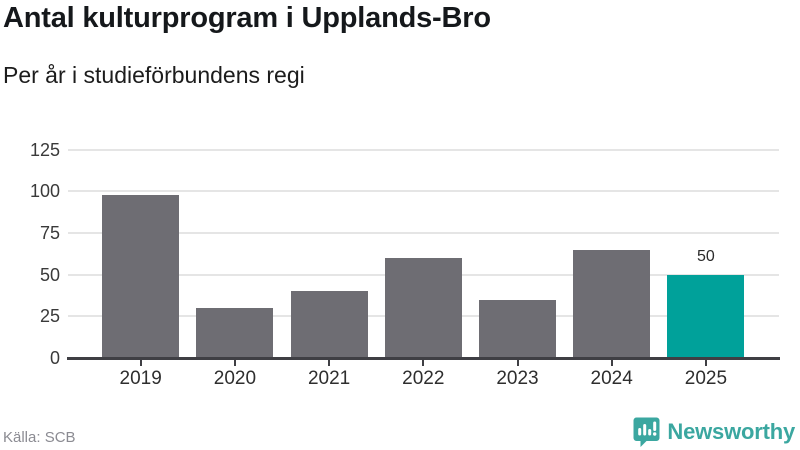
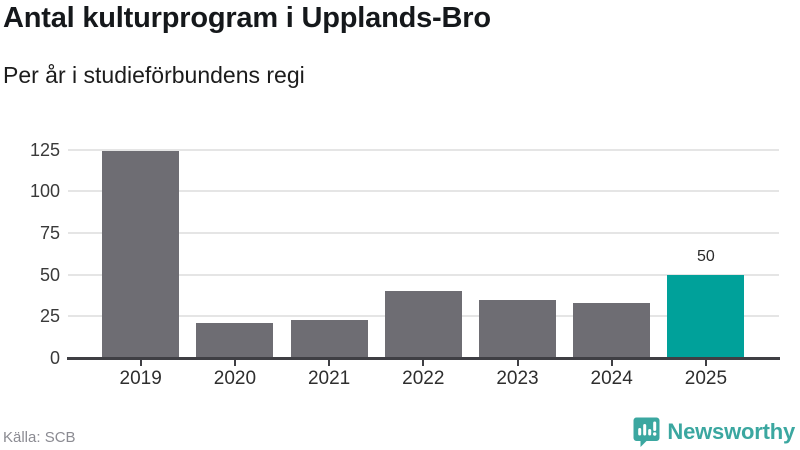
2019: 98 -> 124
2020: 30 -> 21
2021: 40 -> 23
2022: 60 -> 40
2024: 65 -> 33
